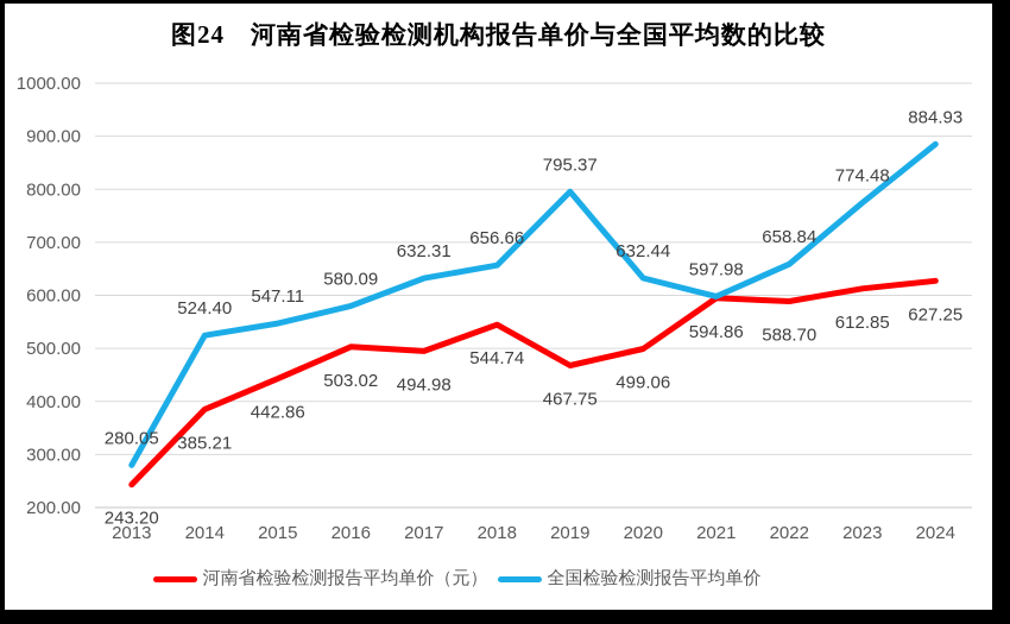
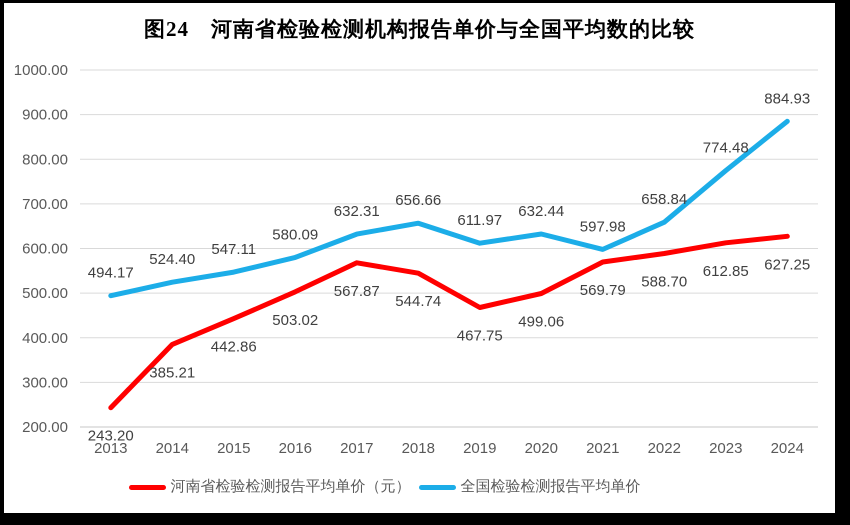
全国检验检测报告平均单价/2013: 280.05 -> 494.17
河南省检验检测报告平均单价（元）/2017: 494.98 -> 567.87
全国检验检测报告平均单价/2019: 795.37 -> 611.97
河南省检验检测报告平均单价（元）/2021: 594.86 -> 569.79
